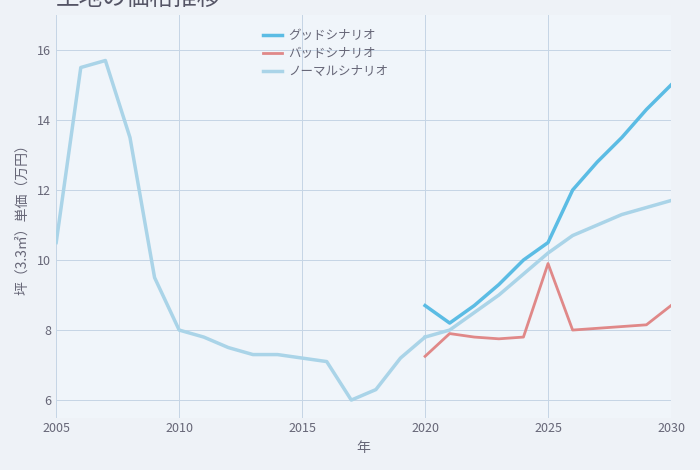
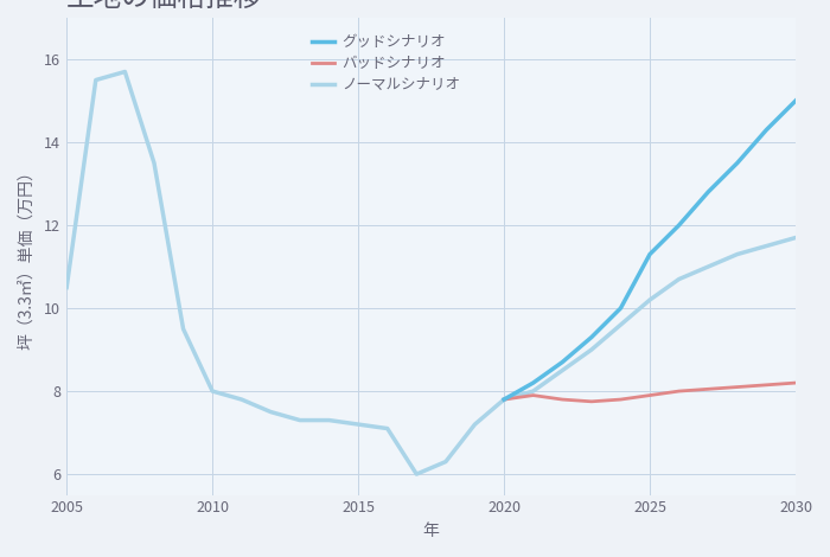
グッドシナリオ/2020: 8.7 -> 7.8
バッドシナリオ/2020: 7.25 -> 7.80
グッドシナリオ/2025: 10.5 -> 11.3
バッドシナリオ/2025: 9.90 -> 7.90
バッドシナリオ/2030: 8.70 -> 8.20
